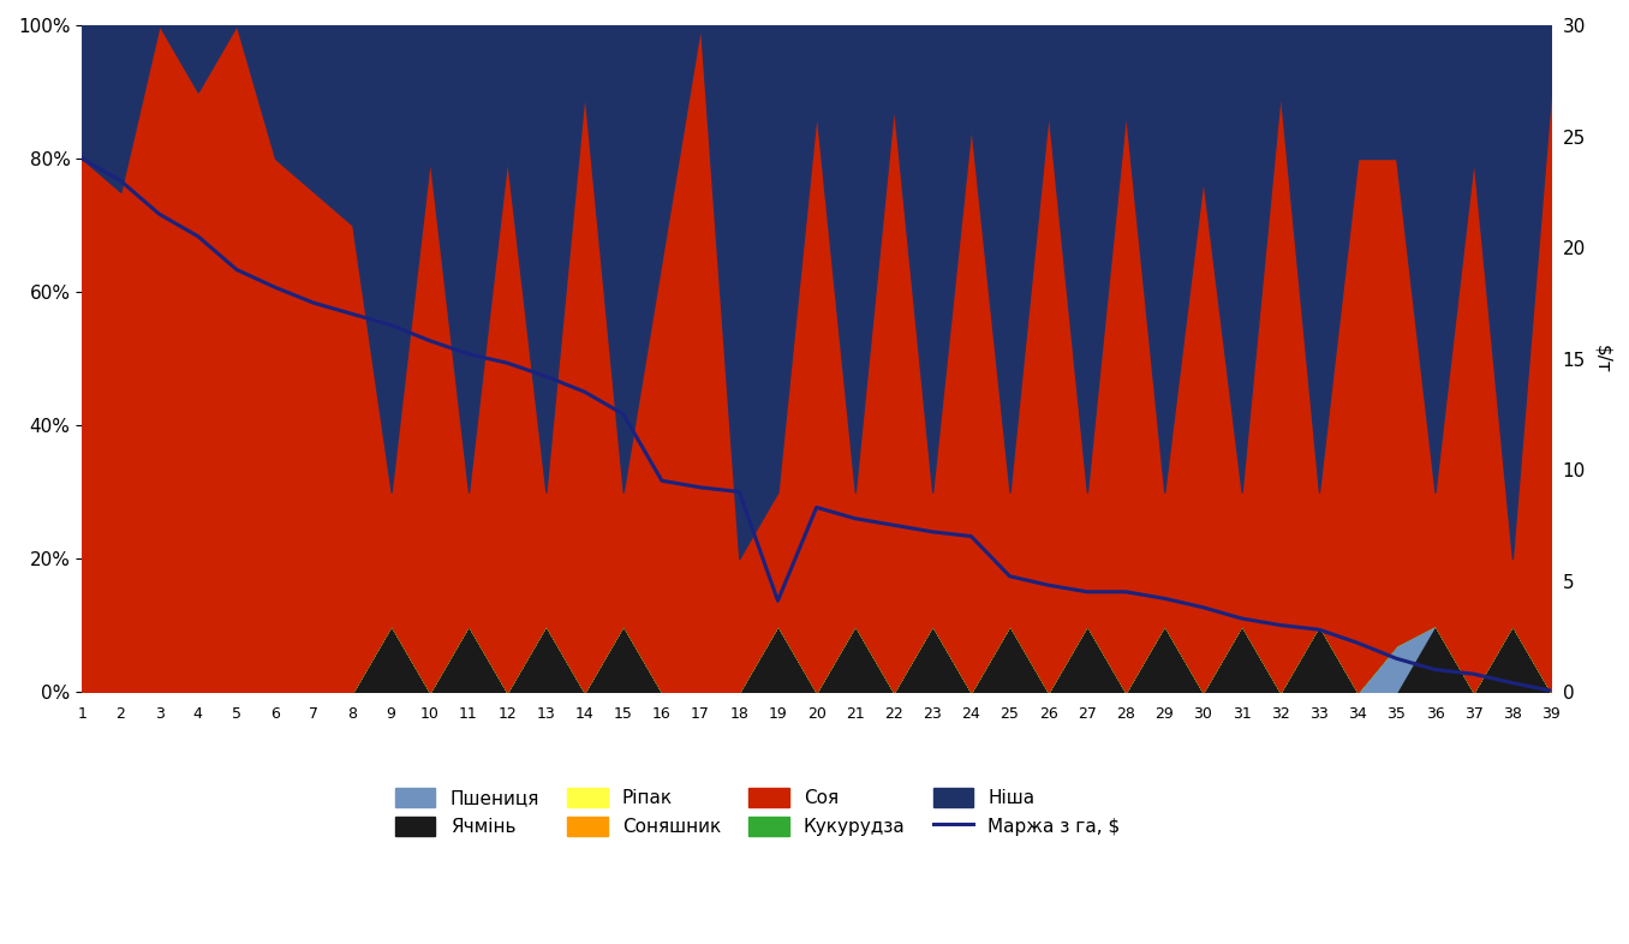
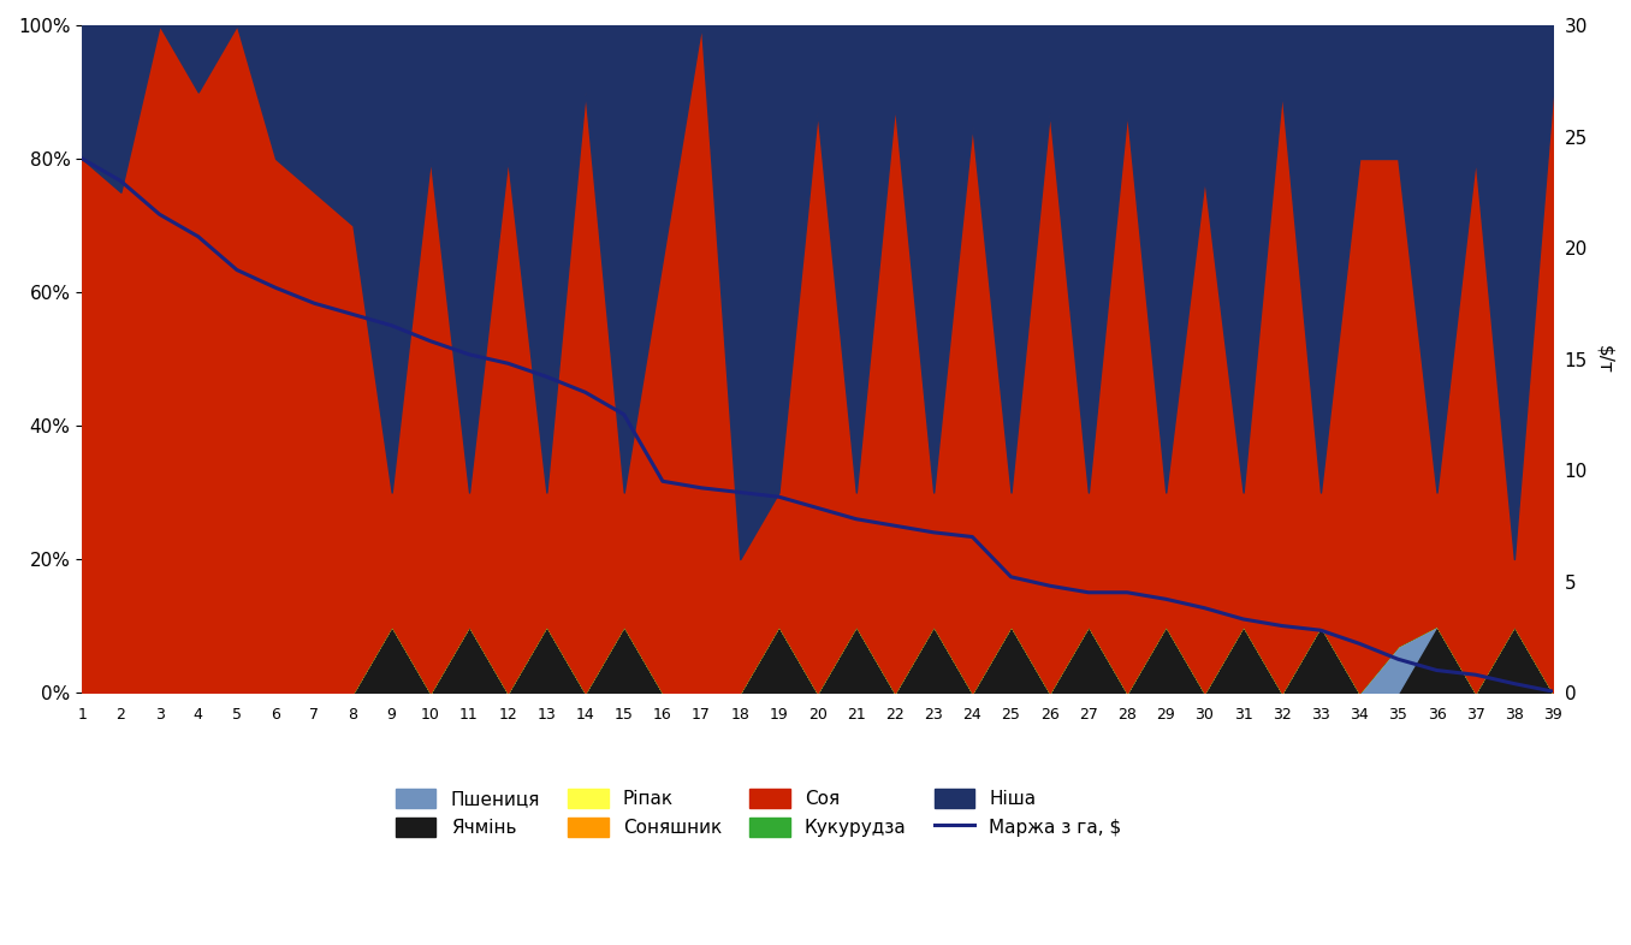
Маржа з га, $/19: 4.1 -> 8.8
